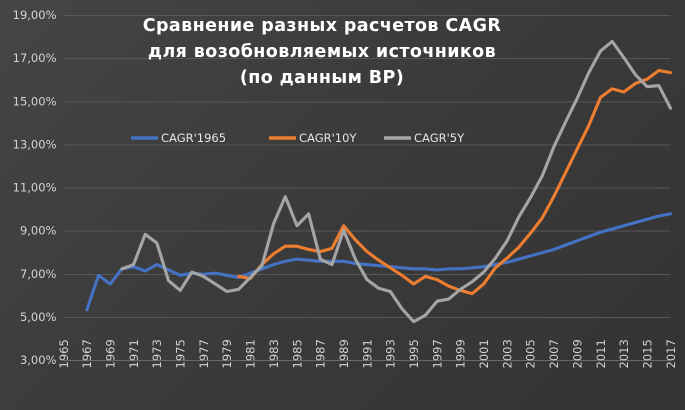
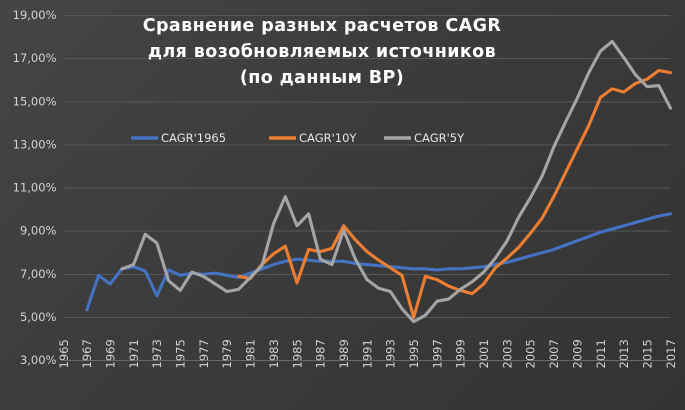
CAGR'1965/1973: 7,5% -> 6,0%
CAGR'10Y/1985: 8,3% -> 6,6%
CAGR'10Y/1995: 6,5% -> 5,0%
